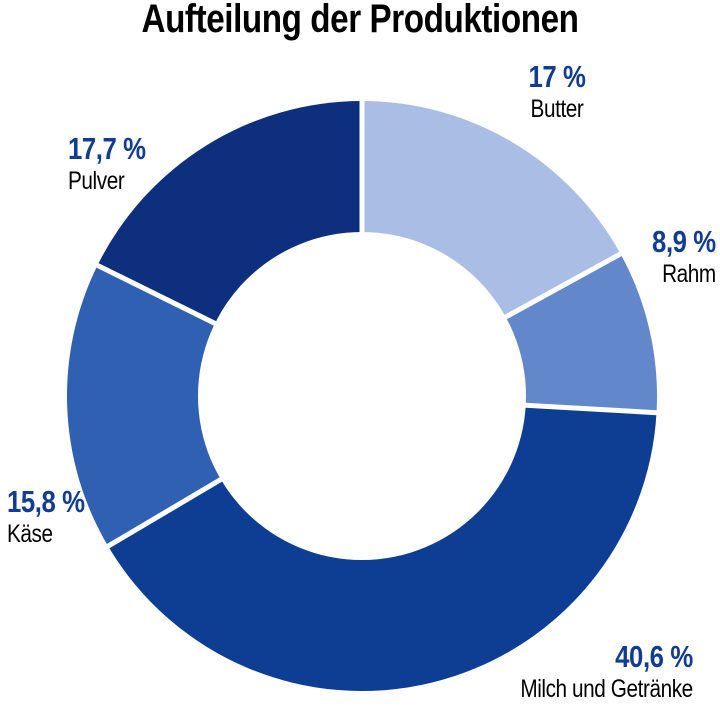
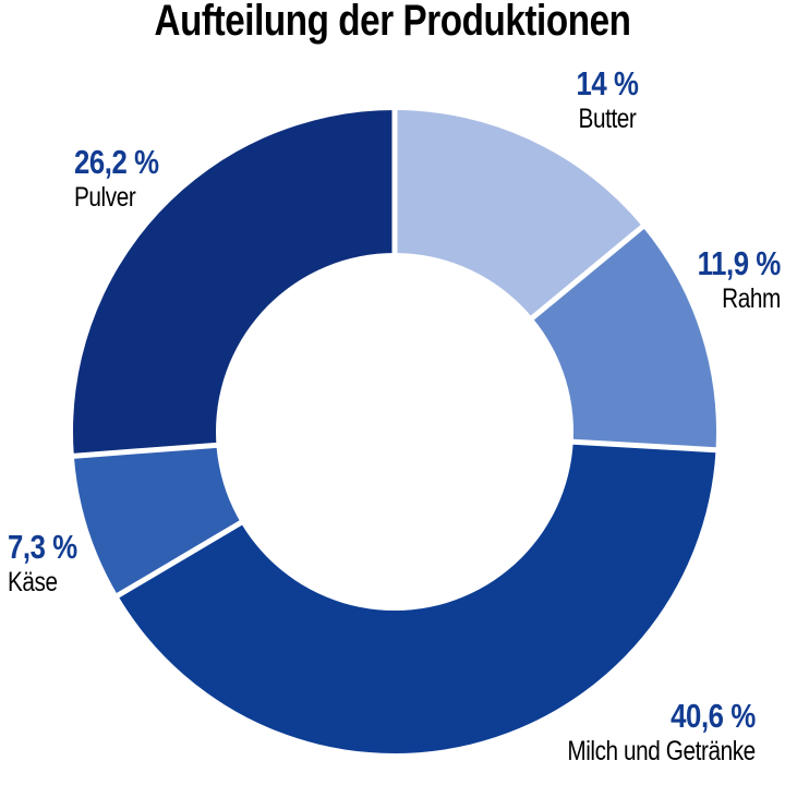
Butter: 17 -> 14
Rahm: 8,9 -> 11,9
Käse: 15,8 -> 7,3
Pulver: 17,7 -> 26,2
